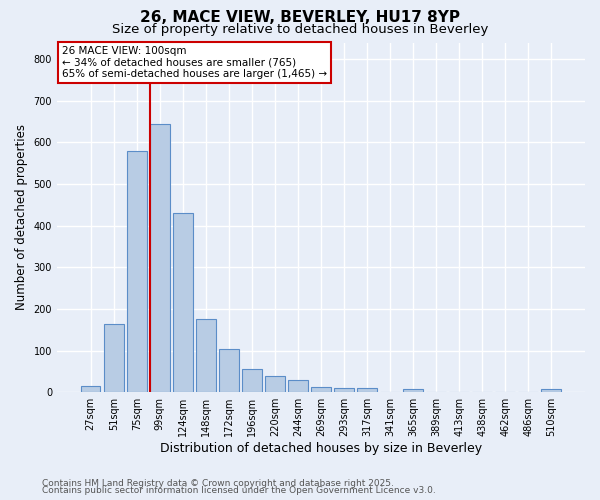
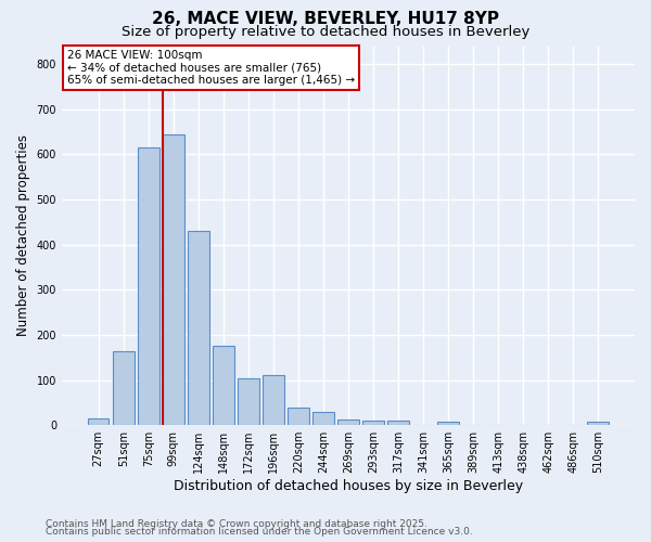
75sqm: 580 -> 615
196sqm: 55 -> 110
